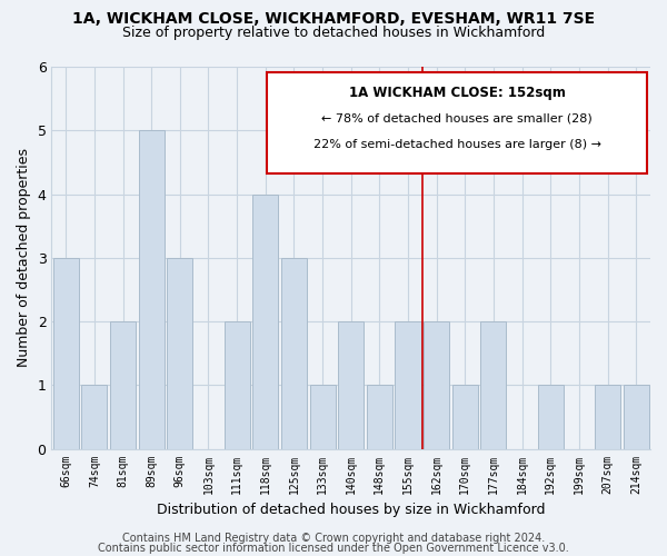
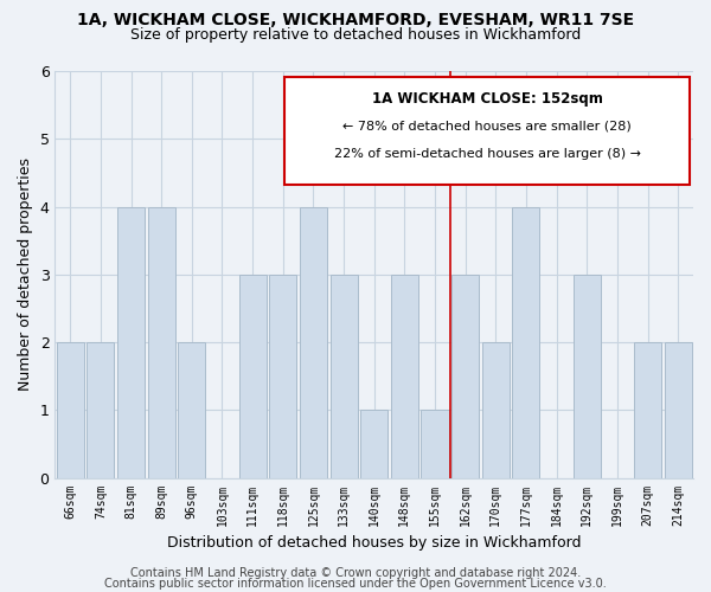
66sqm: 3 -> 2
74sqm: 1 -> 2
81sqm: 2 -> 4
89sqm: 5 -> 4
96sqm: 3 -> 2
111sqm: 2 -> 3
118sqm: 4 -> 3
125sqm: 3 -> 4
133sqm: 1 -> 3
140sqm: 2 -> 1
148sqm: 1 -> 3
155sqm: 2 -> 1
162sqm: 2 -> 3
170sqm: 1 -> 2
177sqm: 2 -> 4
192sqm: 1 -> 3
207sqm: 1 -> 2
214sqm: 1 -> 2
